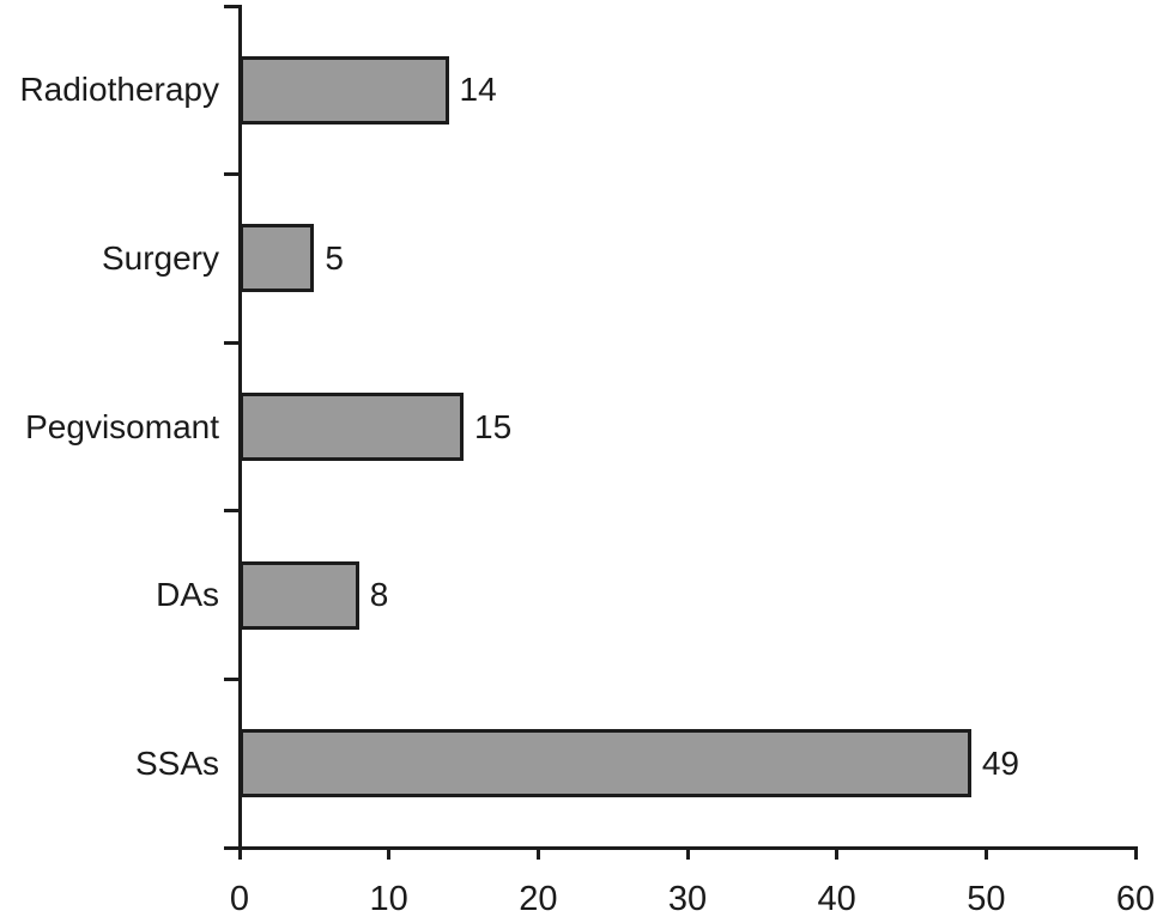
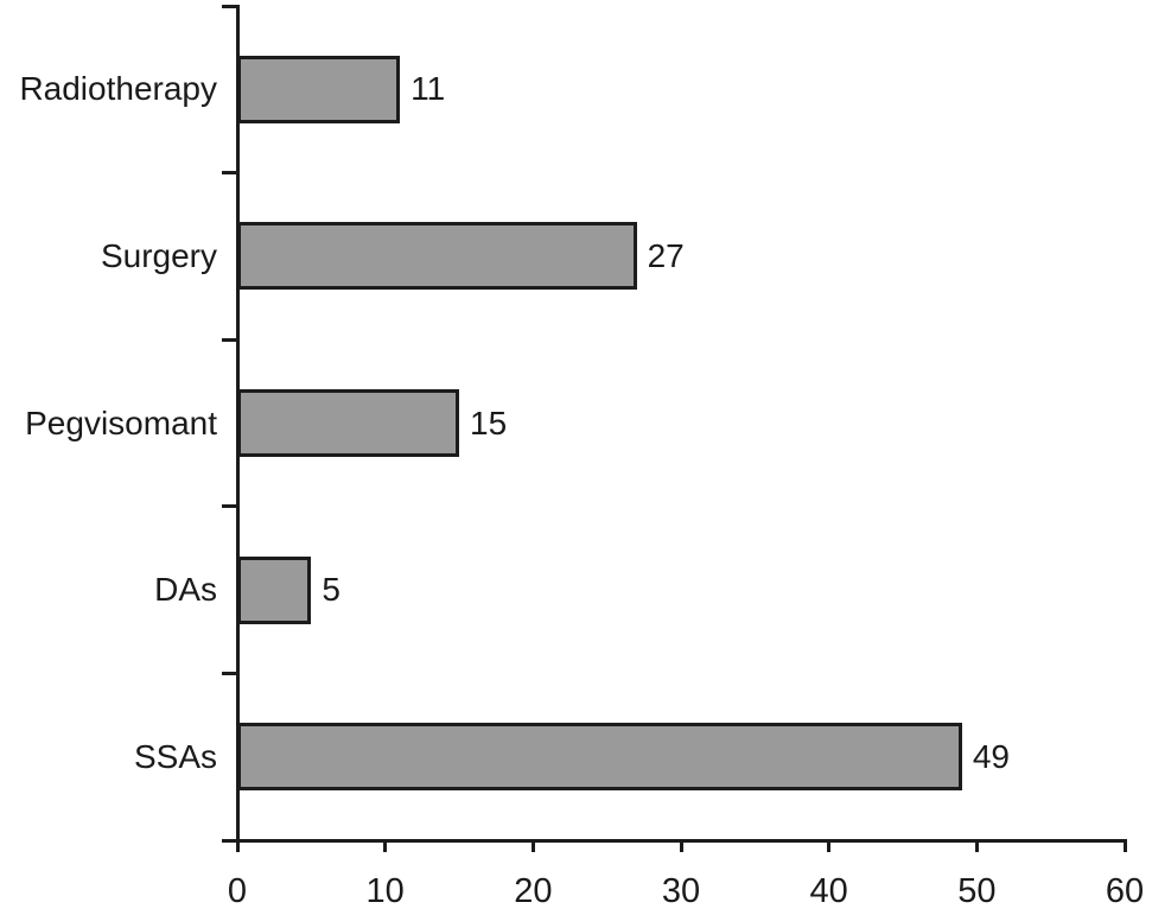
Radiotherapy: 14 -> 11
Surgery: 5 -> 27
DAs: 8 -> 5
